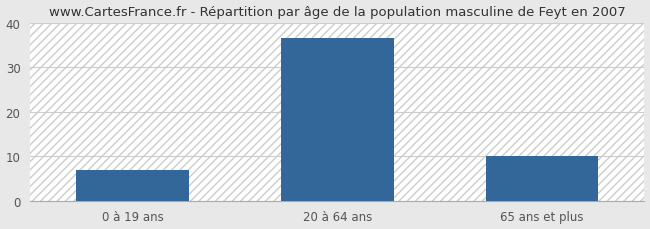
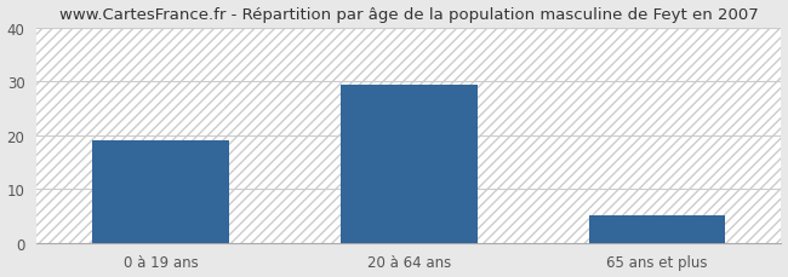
0 à 19 ans: 7.0 -> 19.0
20 à 64 ans: 36.5 -> 29.5
65 ans et plus: 10.0 -> 5.0
